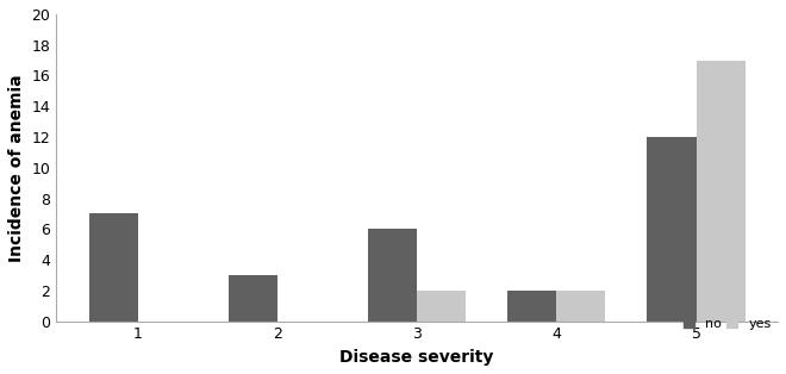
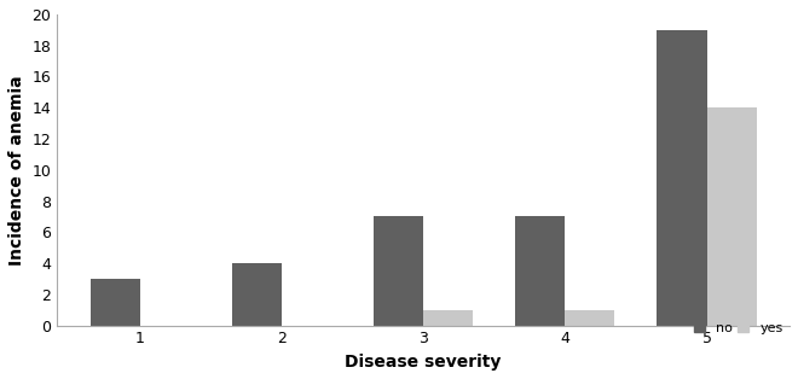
no/1: 7 -> 3
no/2: 3 -> 4
no/3: 6 -> 7
yes/3: 2 -> 1
no/4: 2 -> 7
yes/4: 2 -> 1
no/5: 12 -> 19
yes/5: 17 -> 14
